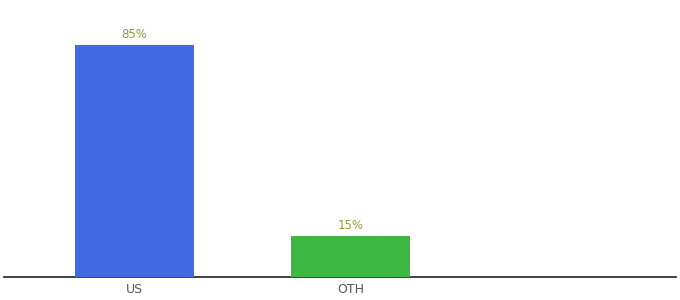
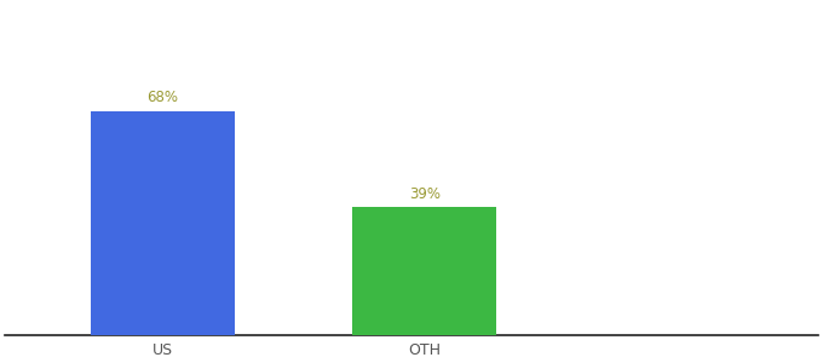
US: 85% -> 68%
OTH: 15% -> 39%
